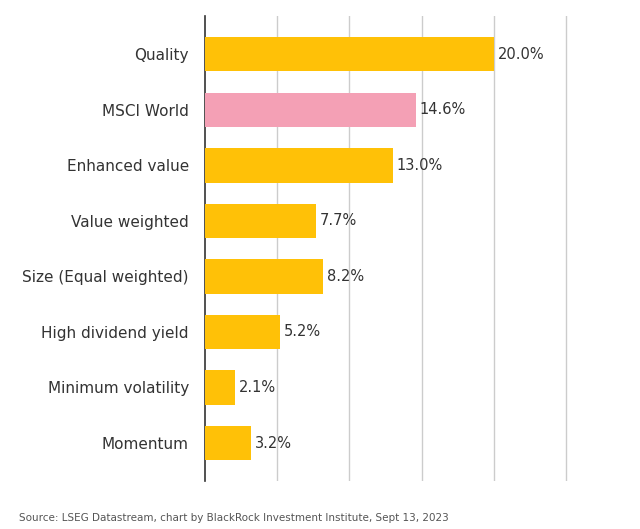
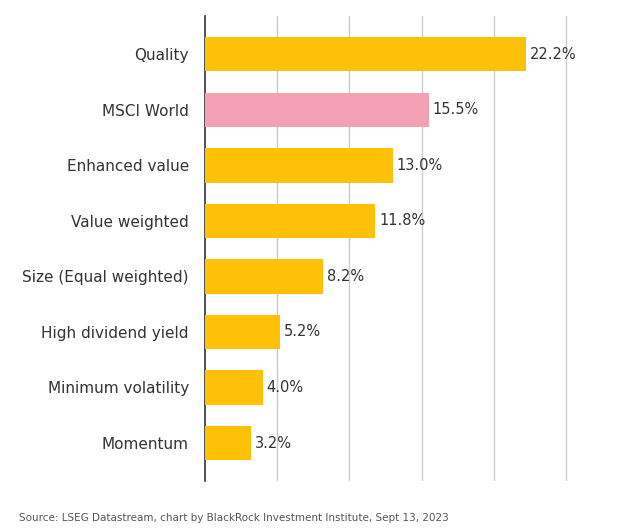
Quality: 20.0% -> 22.2%
MSCI World: 14.6% -> 15.5%
Value weighted: 7.7% -> 11.8%
Minimum volatility: 2.1% -> 4.0%
